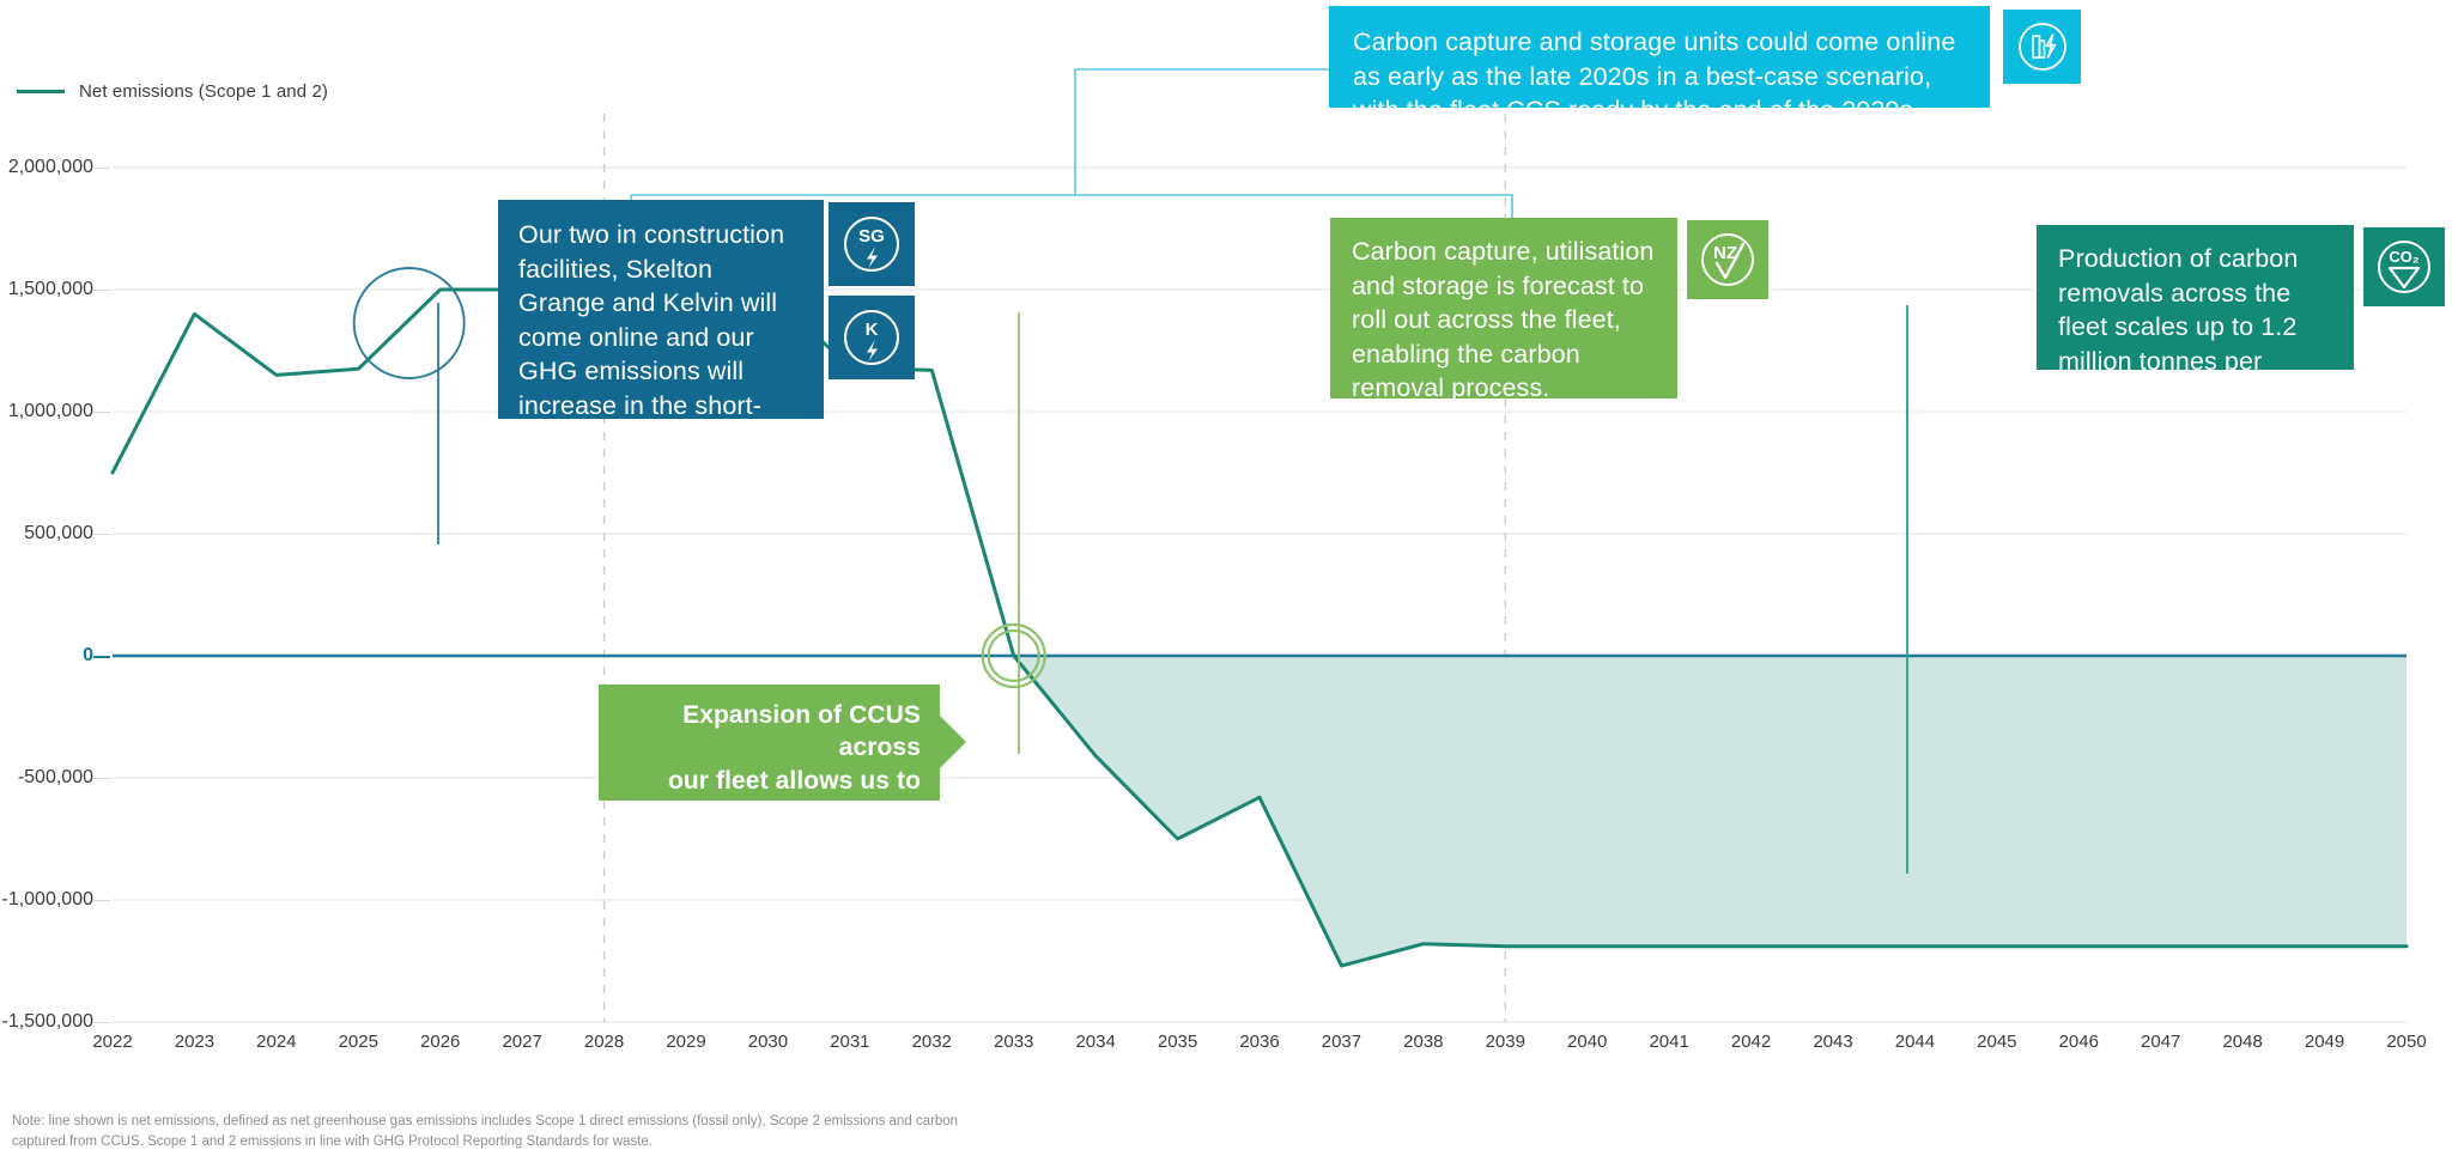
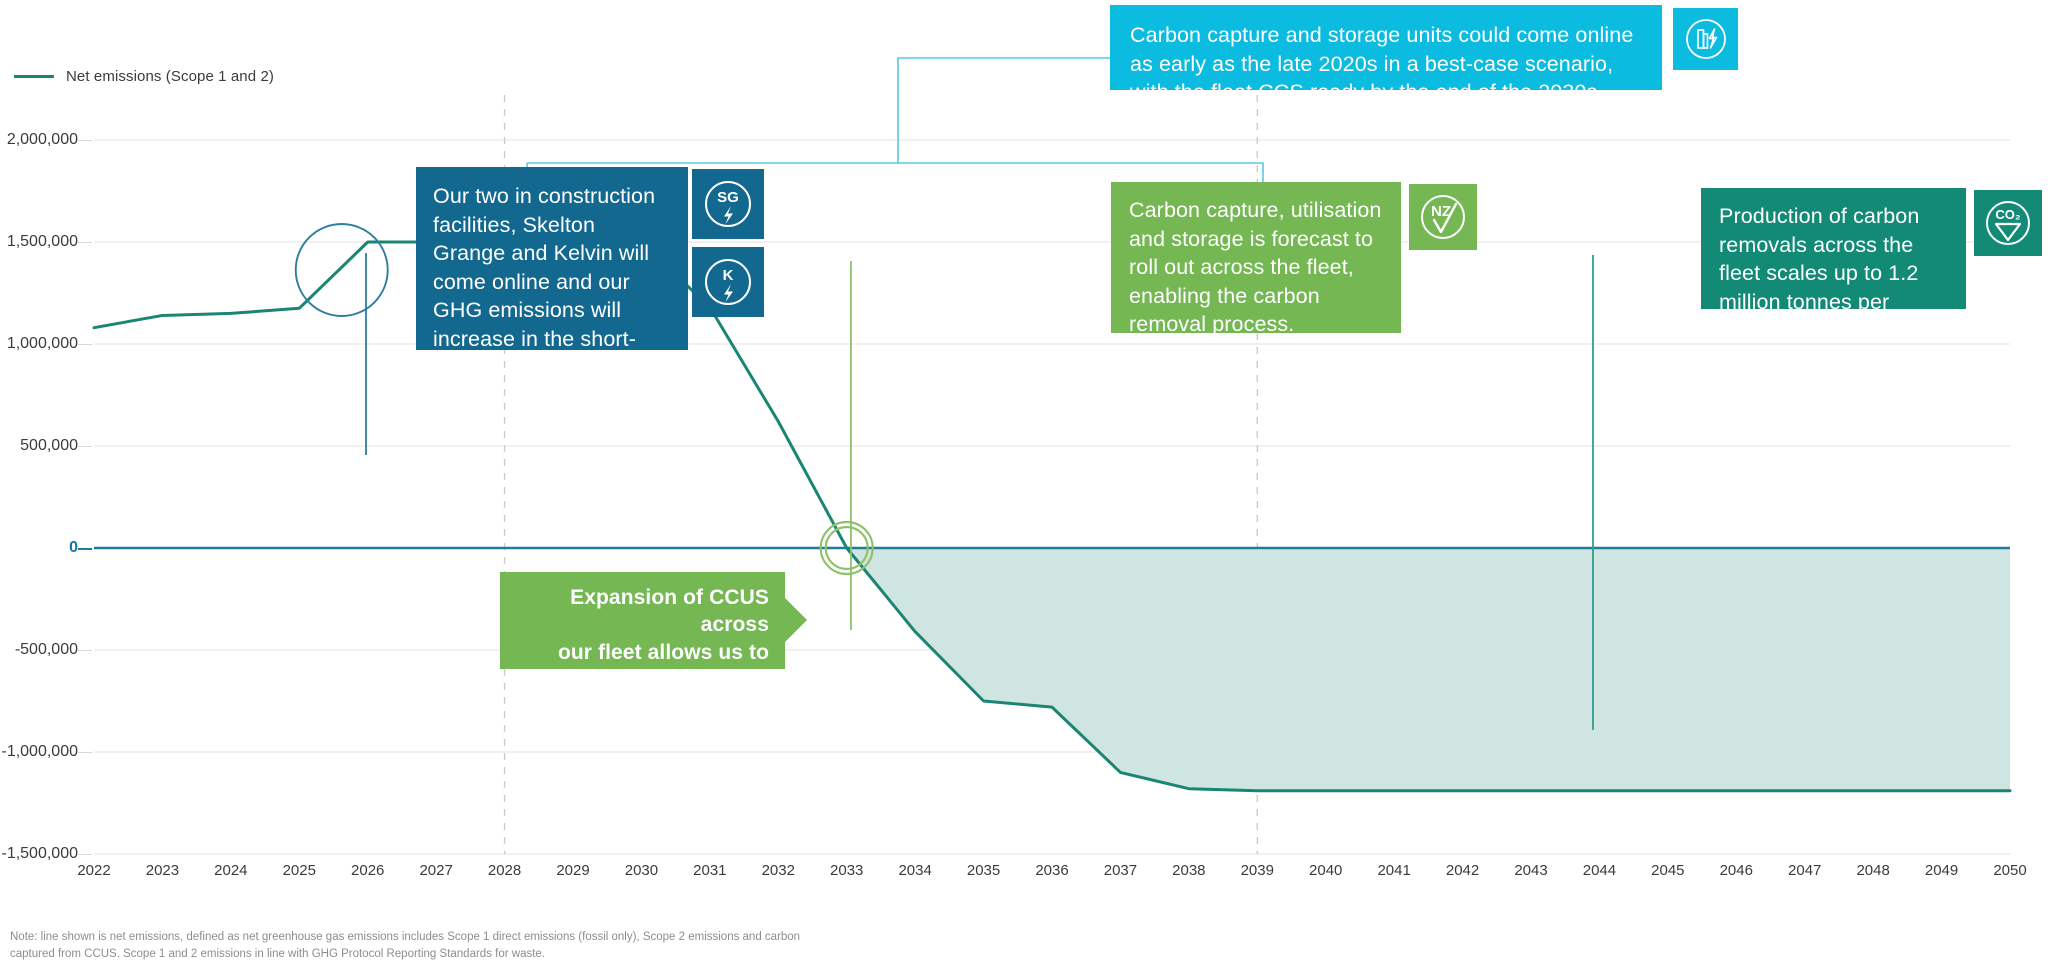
2022: 750000 -> 1080000
2023: 1400000 -> 1140000
2032: 1170000 -> 620000
2036: -580000 -> -780000
2037: -1270000 -> -1100000
